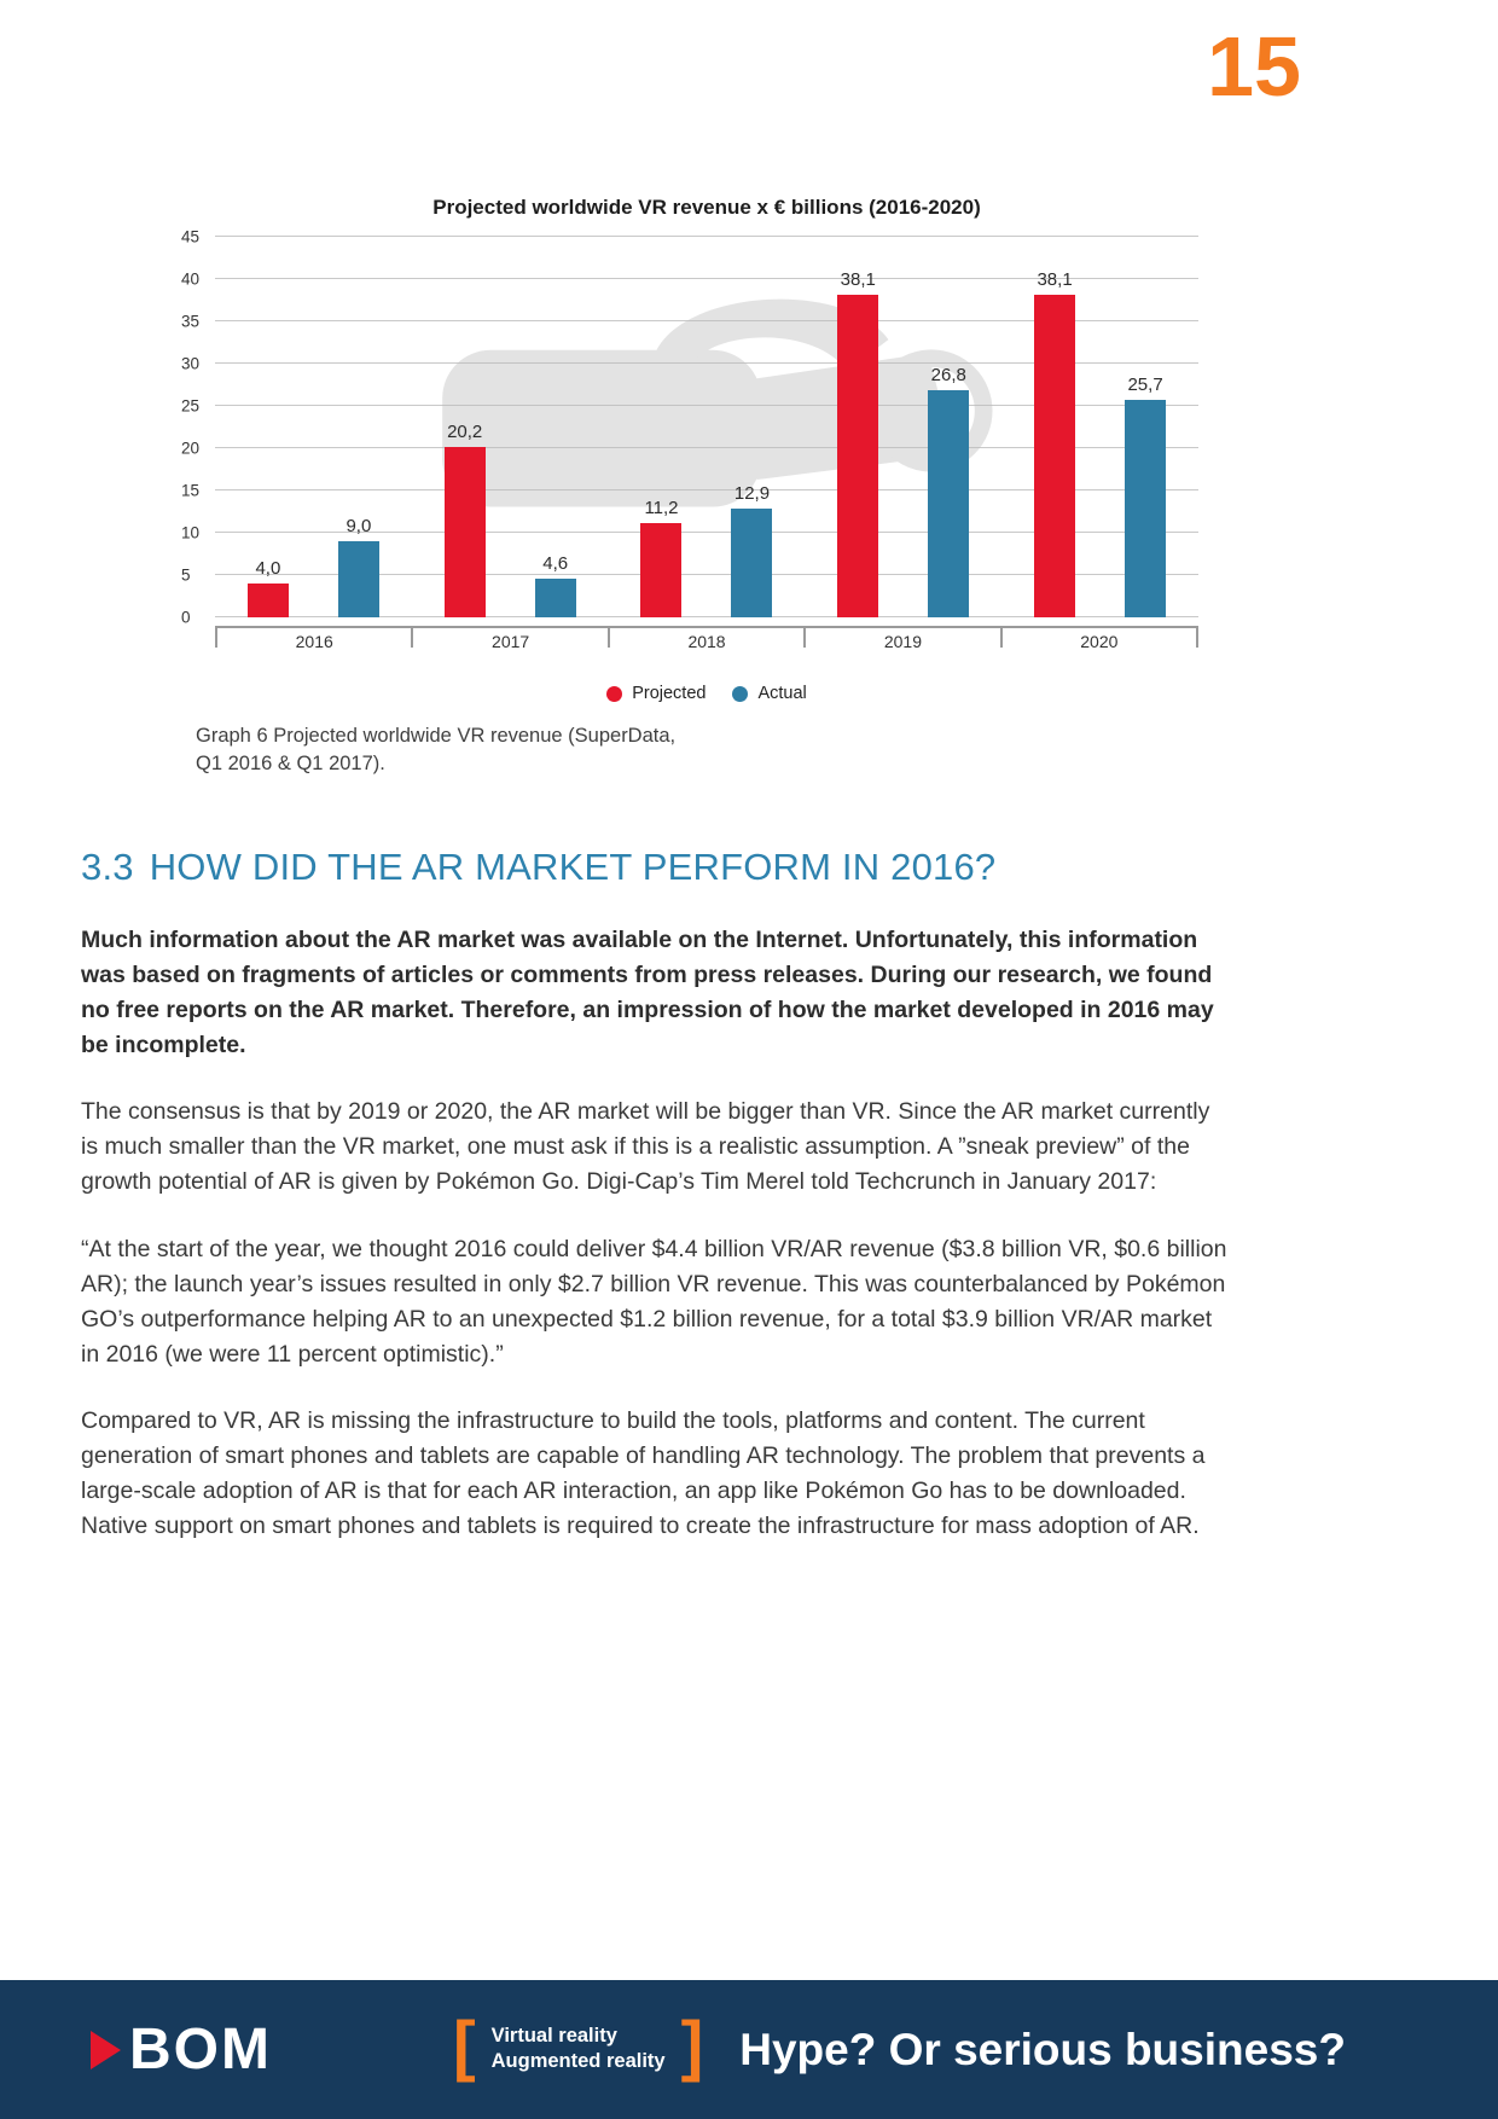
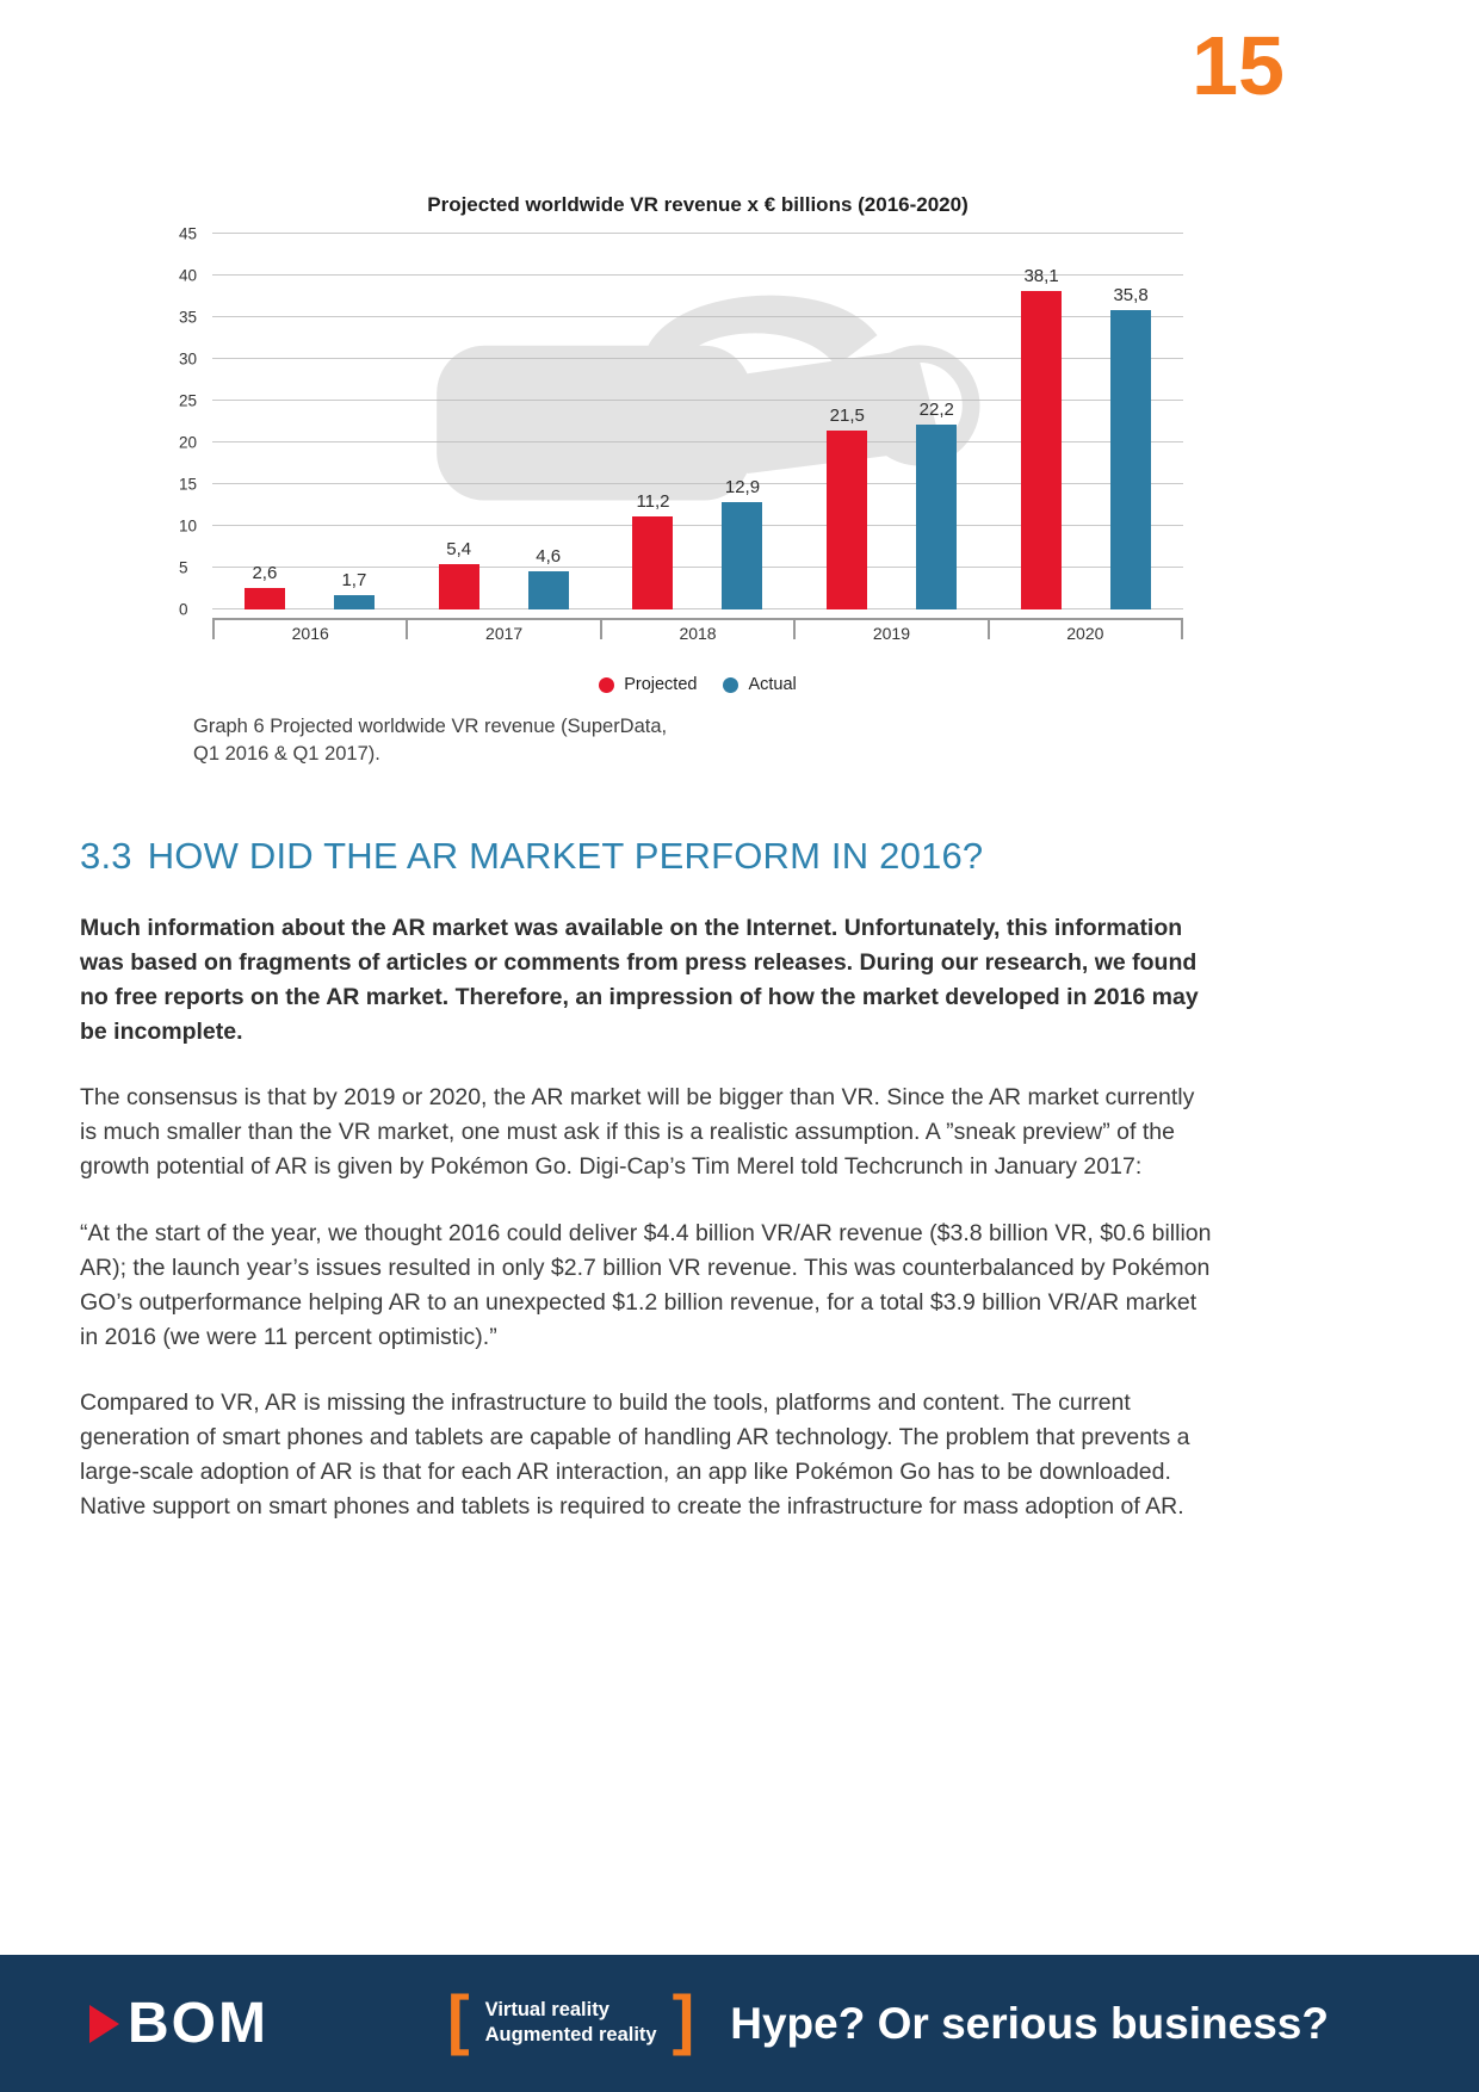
Projected/2016: 4,0 -> 2,6
Actual/2016: 9,0 -> 1,7
Projected/2017: 20,2 -> 5,4
Projected/2019: 38,1 -> 21,5
Actual/2019: 26,8 -> 22,2
Actual/2020: 25,7 -> 35,8
